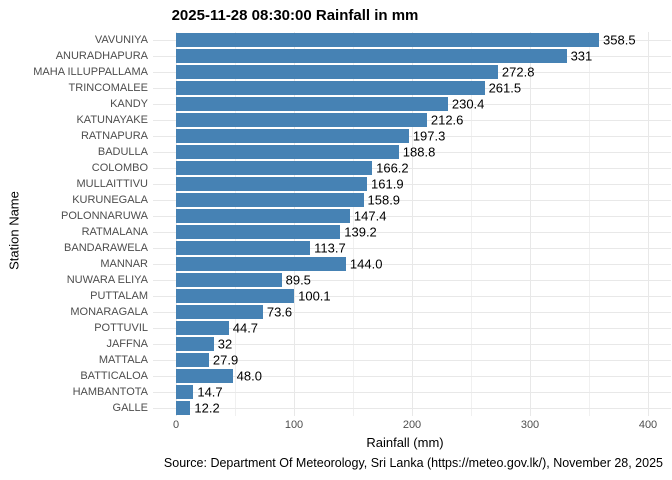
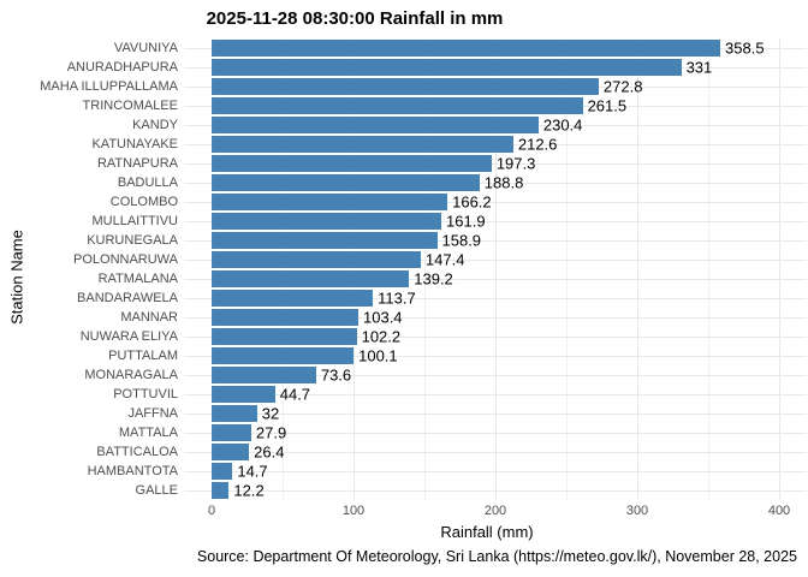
MANNAR: 144.0 -> 103.4
NUWARA ELIYA: 89.5 -> 102.2
BATTICALOA: 48.0 -> 26.4
